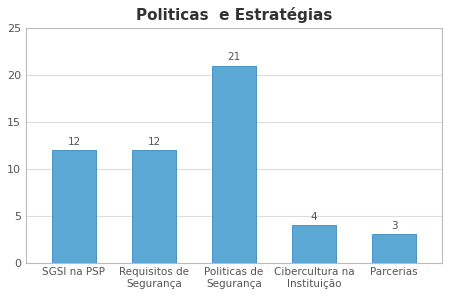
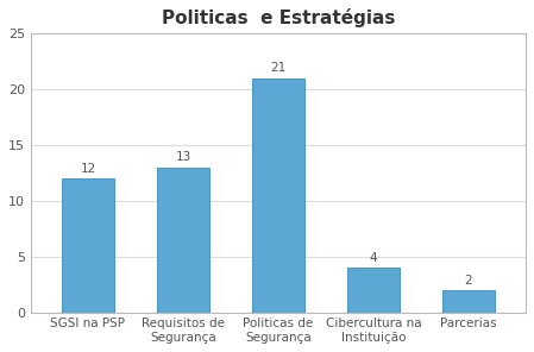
Requisitos de Segurança: 12 -> 13
Parcerias: 3 -> 2
